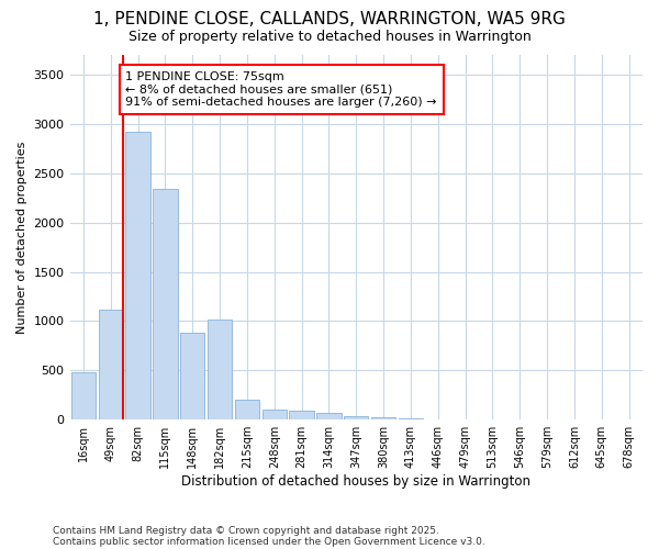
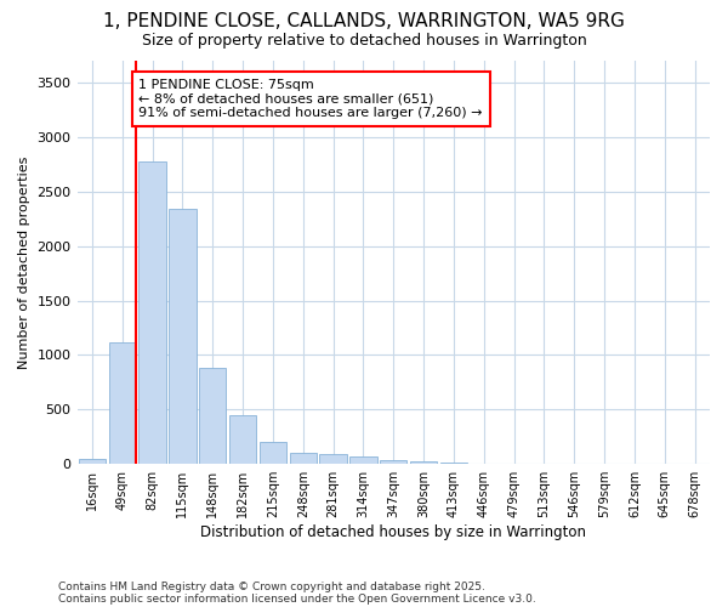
16sqm: 480 -> 50
82sqm: 2920 -> 2780
182sqm: 1020 -> 450
